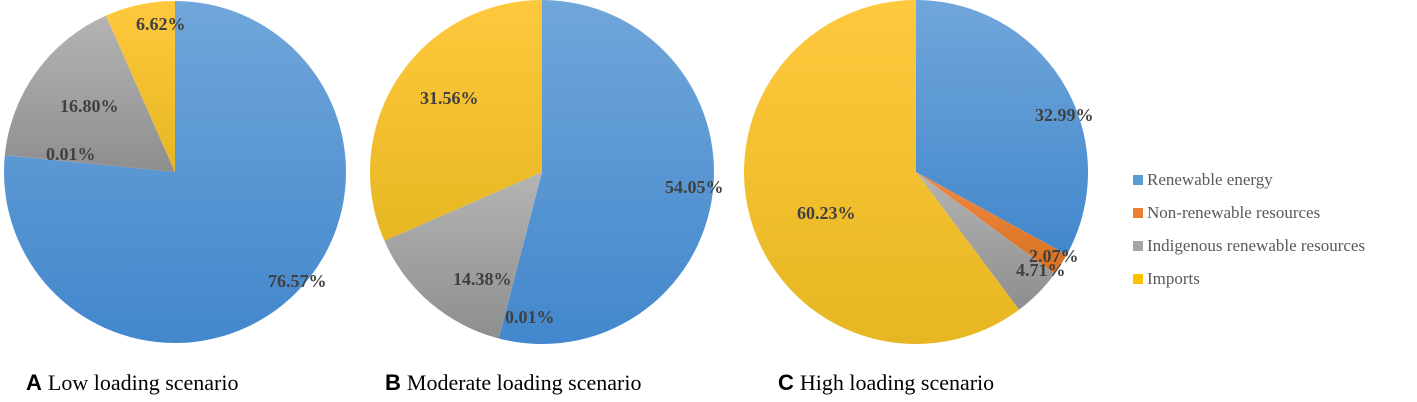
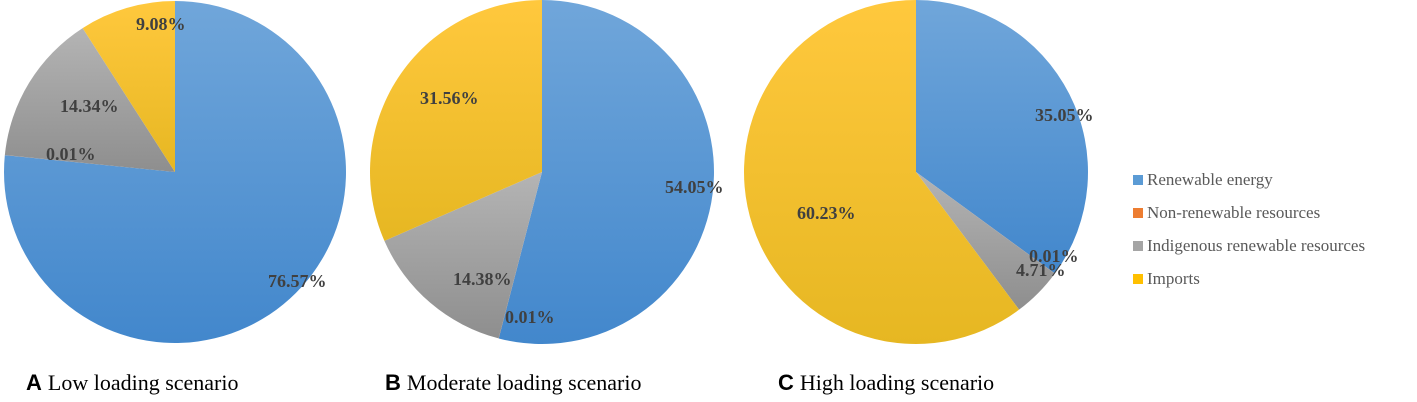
Low loading scenario/Indigenous renewable resources: 16.80% -> 14.34%
Low loading scenario/Imports: 6.62% -> 9.08%
High loading scenario/Renewable energy: 32.99% -> 35.05%
High loading scenario/Non-renewable resources: 2.07% -> 0.01%
